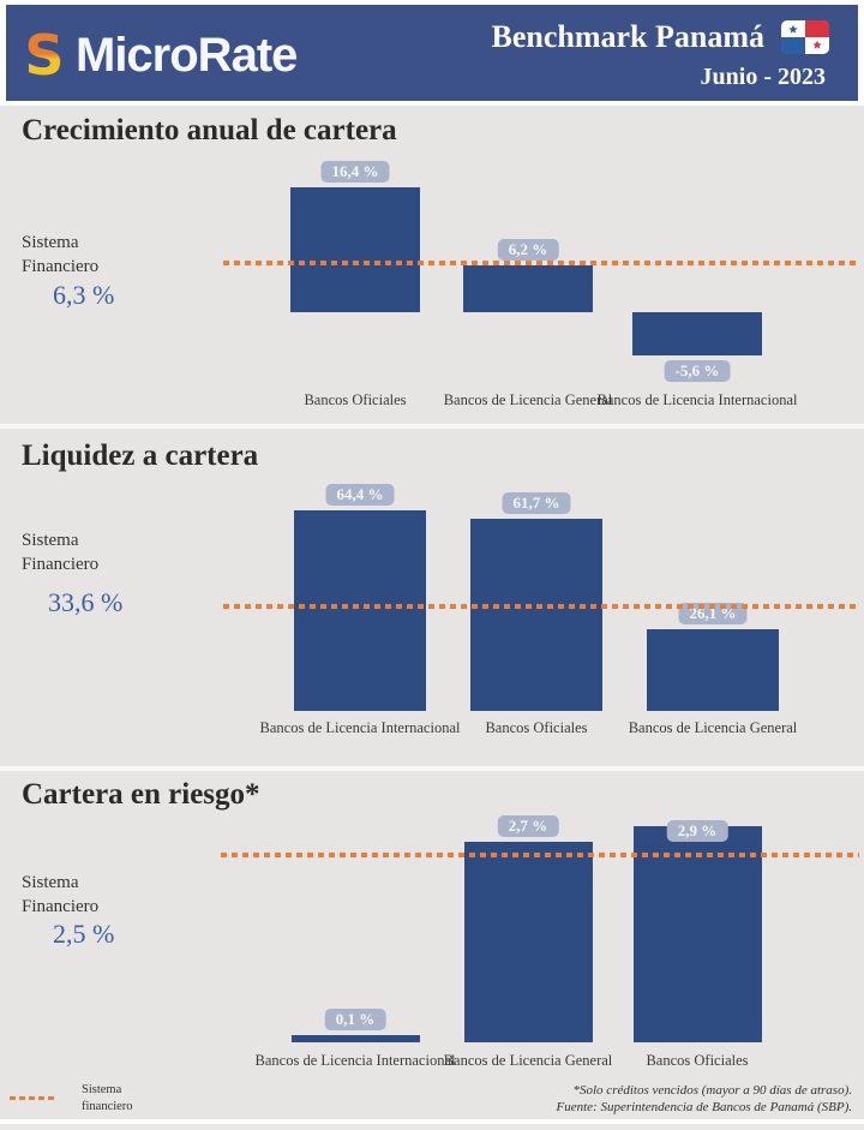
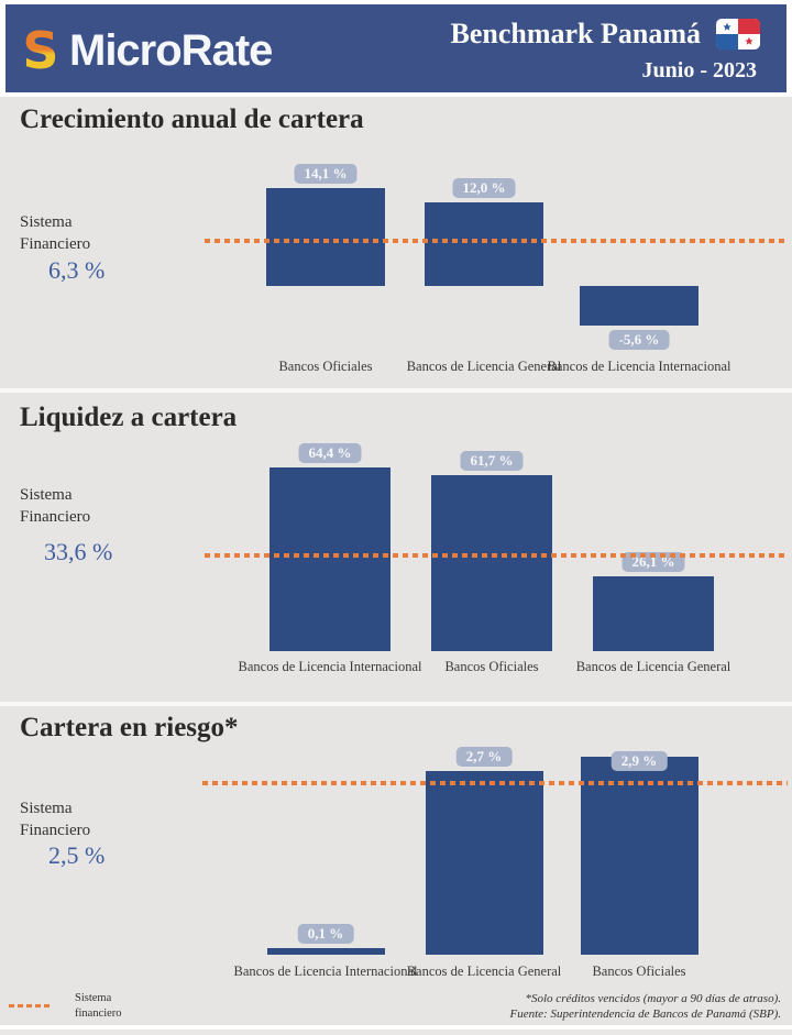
Crecimiento anual de cartera/Bancos Oficiales: 16,4 -> 14,1
Crecimiento anual de cartera/Bancos de Licencia General: 6,2 -> 12,0
